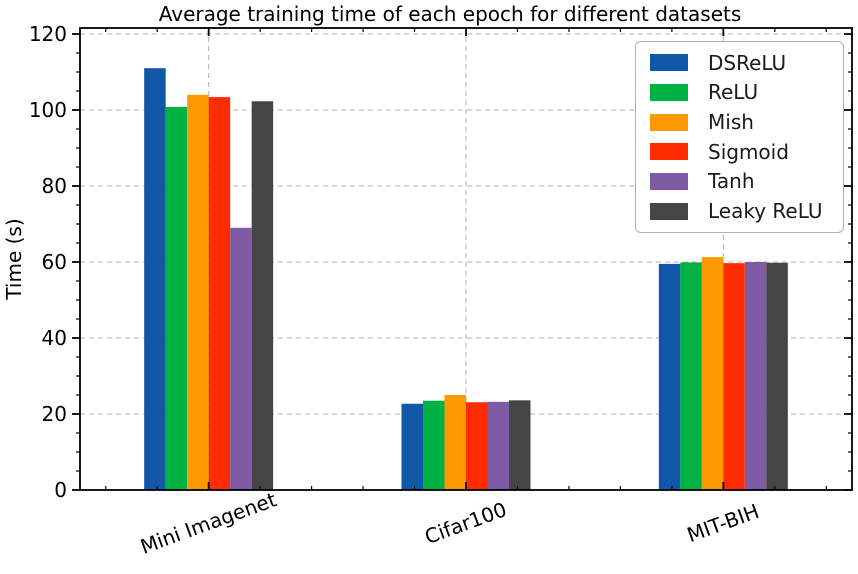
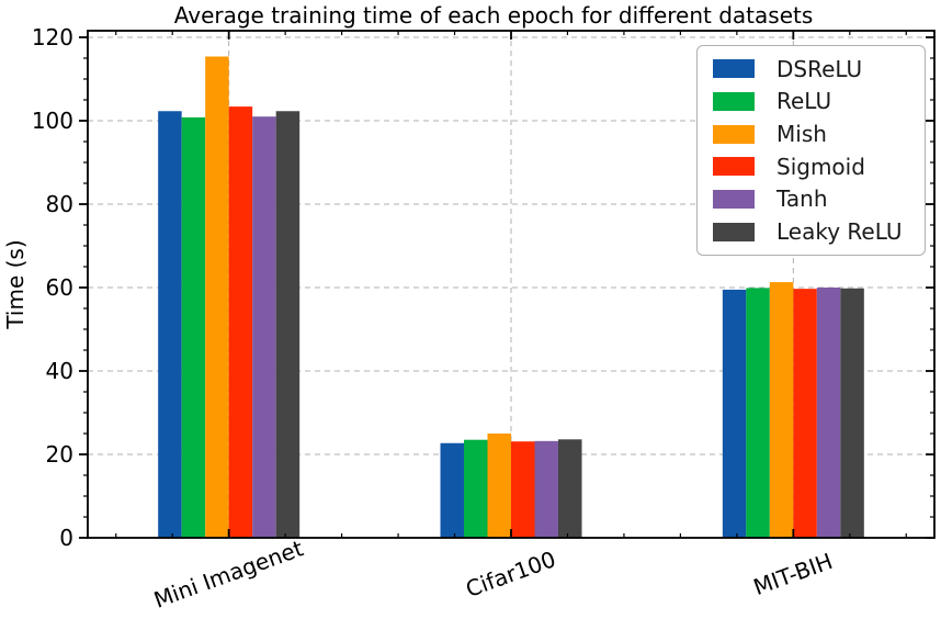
DSReLU/Mini Imagenet: 111 -> 102
Mish/Mini Imagenet: 104 -> 115
Tanh/Mini Imagenet: 69 -> 101
